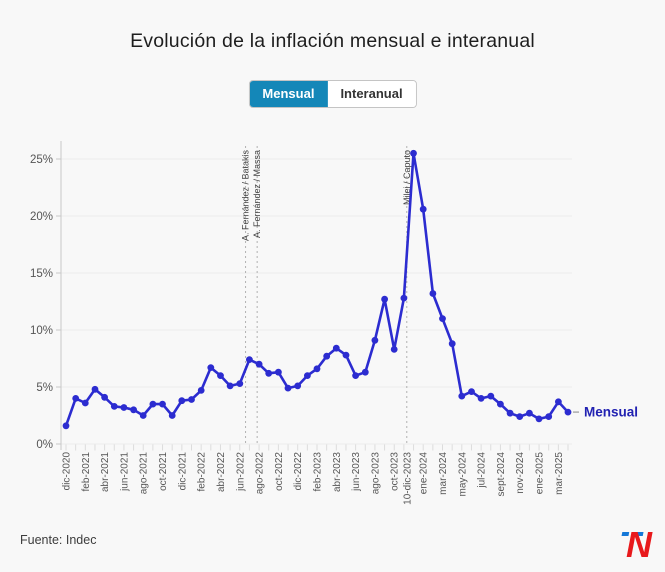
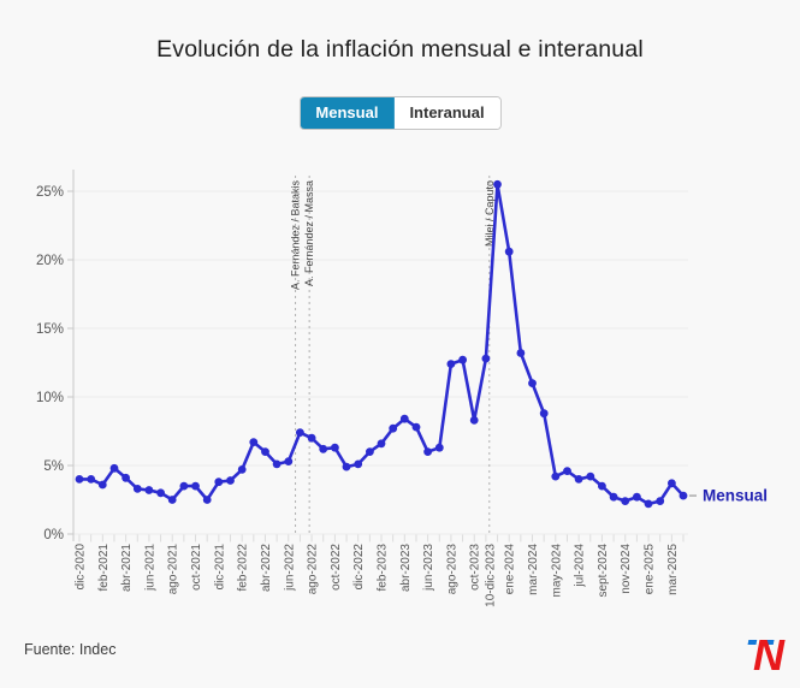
dic-2020: 1.6% -> 4.0%
ago-2023: 9.1% -> 12.4%
